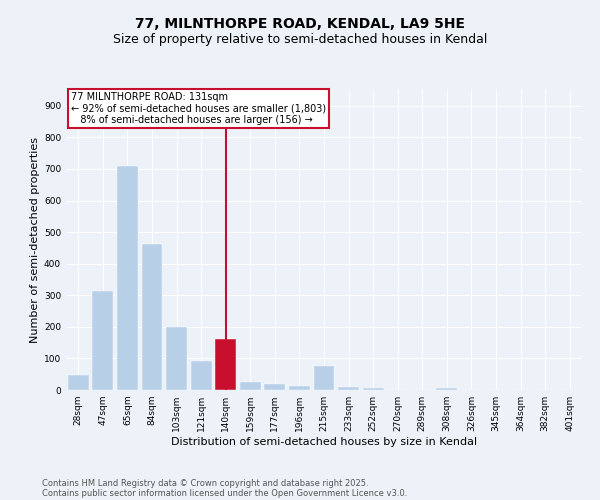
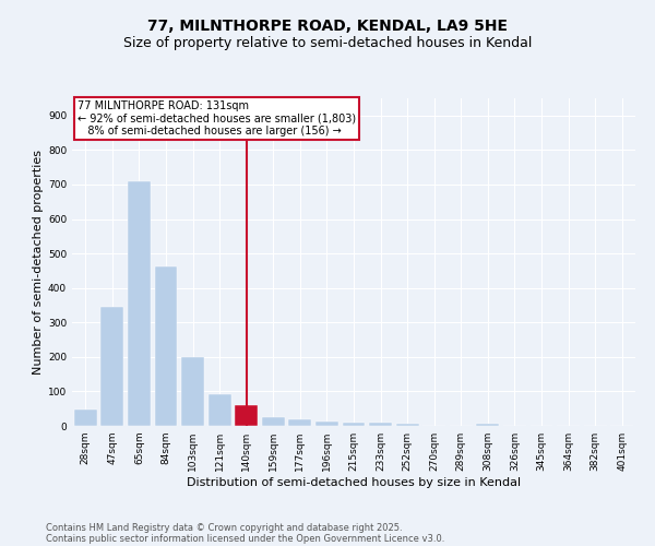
47sqm: 315 -> 344
140sqm: 160 -> 60
215sqm: 75 -> 10
